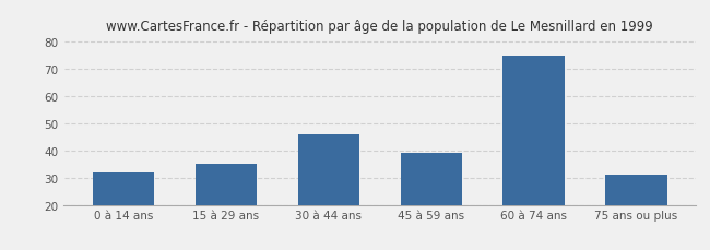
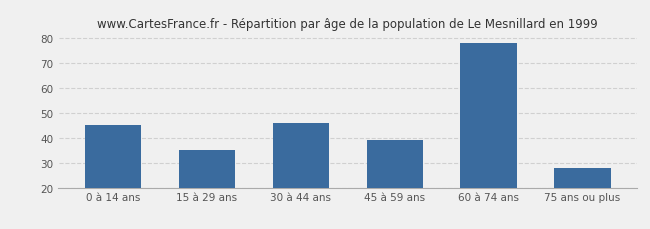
0 à 14 ans: 32 -> 45
60 à 74 ans: 75 -> 78
75 ans ou plus: 31 -> 28
